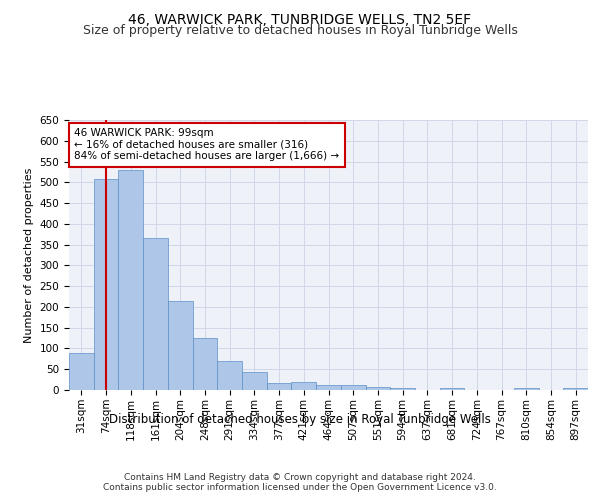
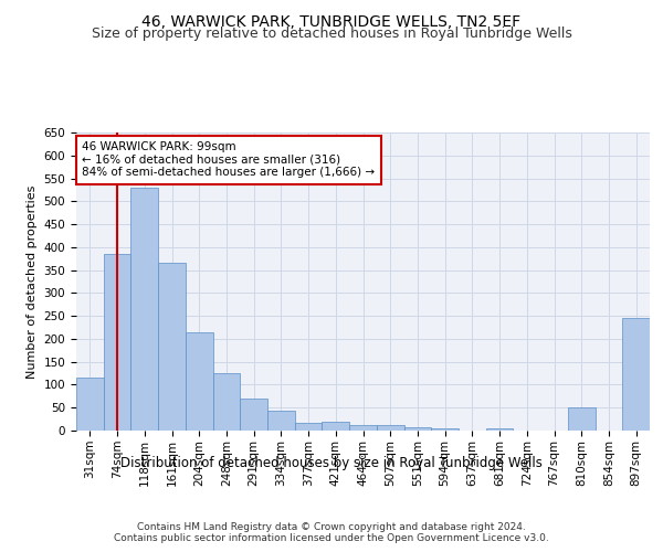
31sqm: 90 -> 115
74sqm: 507 -> 385
810sqm: 4 -> 50
897sqm: 4 -> 245
